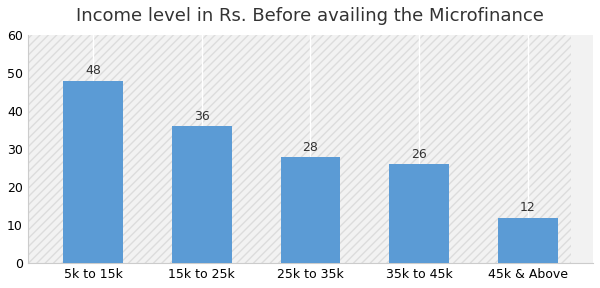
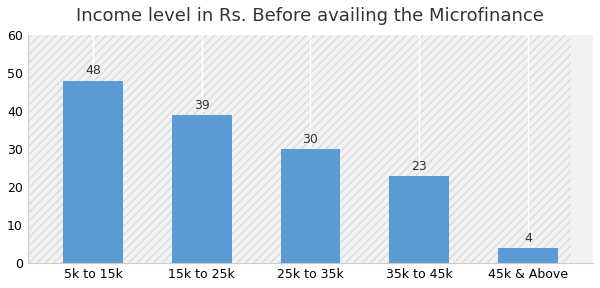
15k to 25k: 36 -> 39
25k to 35k: 28 -> 30
35k to 45k: 26 -> 23
45k & Above: 12 -> 4
